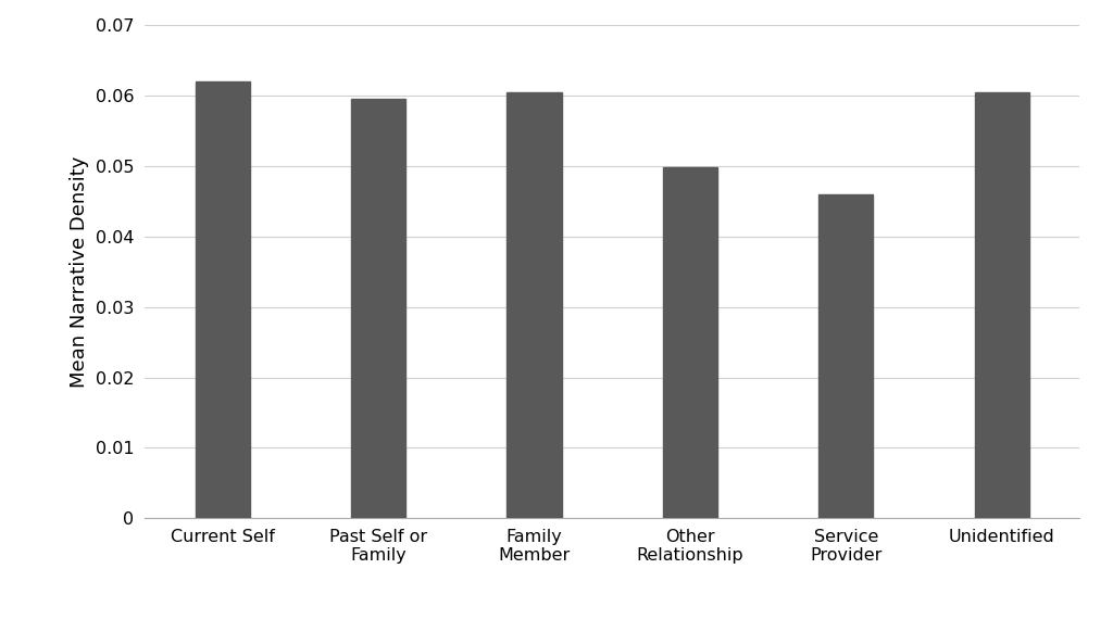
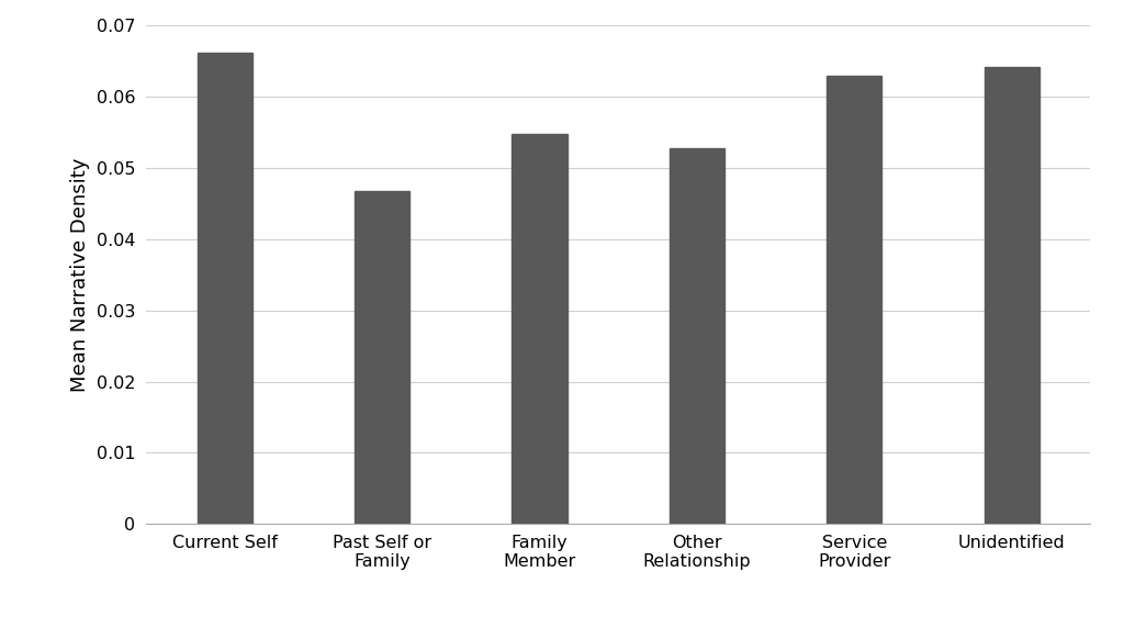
Current Self: 0.0620 -> 0.0662
Past Self or Family: 0.0595 -> 0.0468
Family Member: 0.0605 -> 0.0548
Other Relationship: 0.0498 -> 0.0528
Service Provider: 0.0460 -> 0.0630
Unidentified: 0.0605 -> 0.0642
